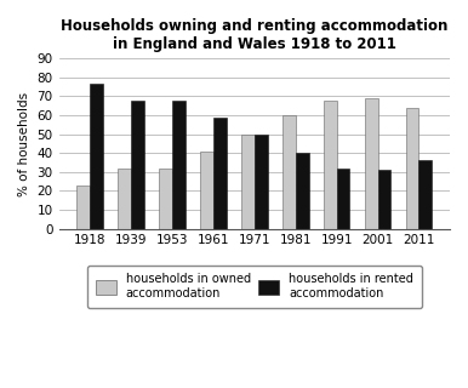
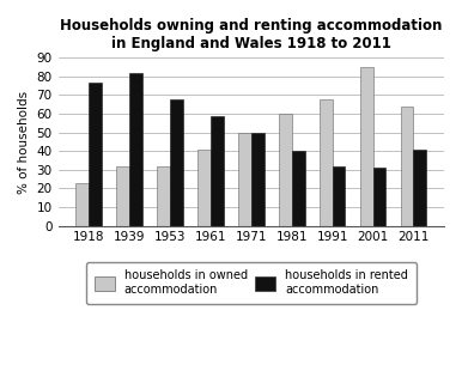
households in rented accommodation/1939: 68 -> 82
households in owned accommodation/2001: 69 -> 85
households in rented accommodation/2011: 36 -> 41
